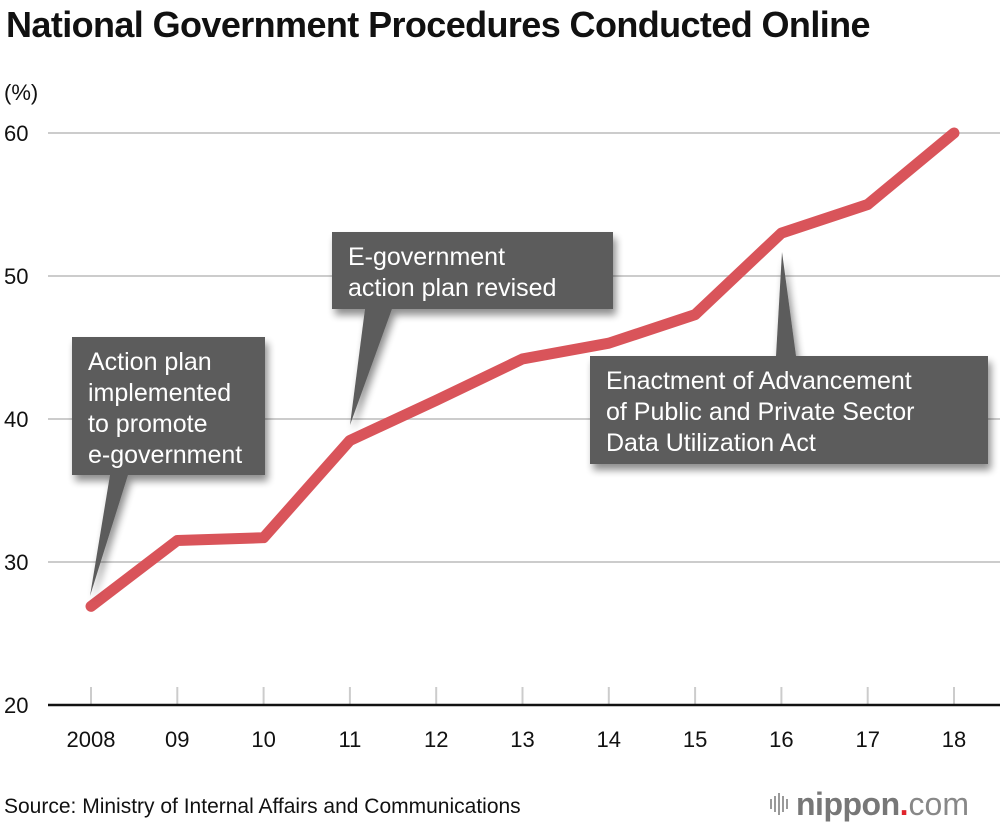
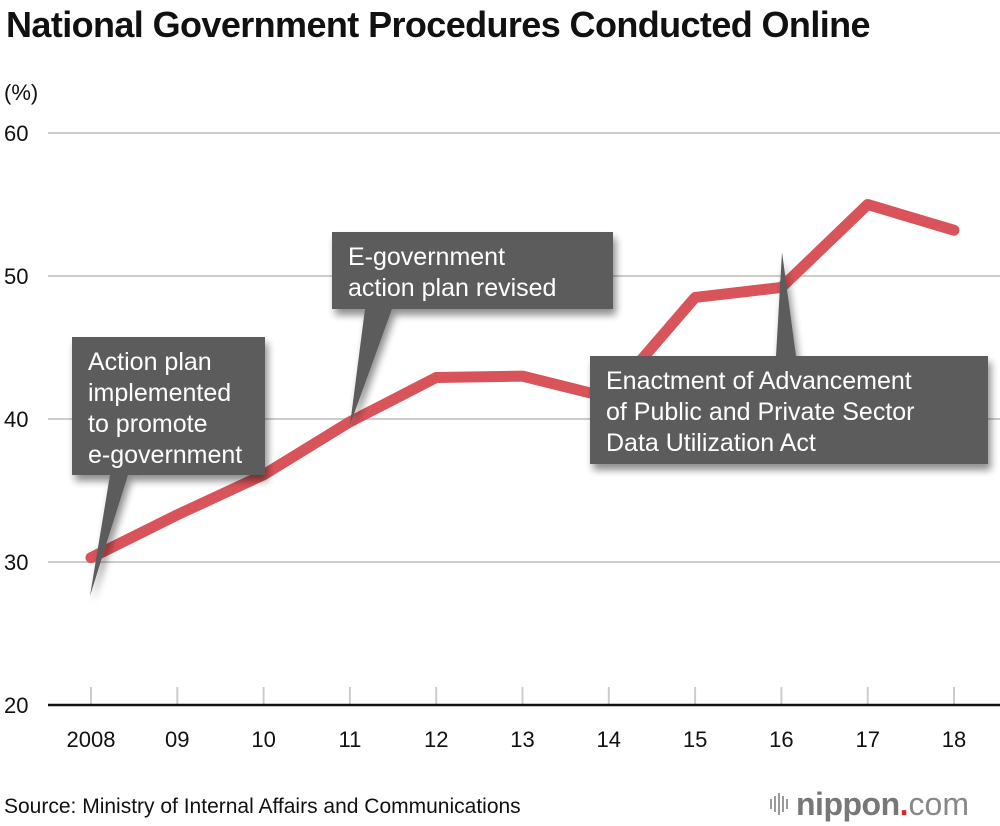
2008: 26.9 -> 30.3
09: 31.5 -> 33.3
10: 31.7 -> 36.1
11: 38.5 -> 39.8
12: 41.3 -> 42.9
13: 44.2 -> 43.0
14: 45.3 -> 41.5
15: 47.3 -> 48.5
16: 53.0 -> 49.2
18: 60.0 -> 53.2
